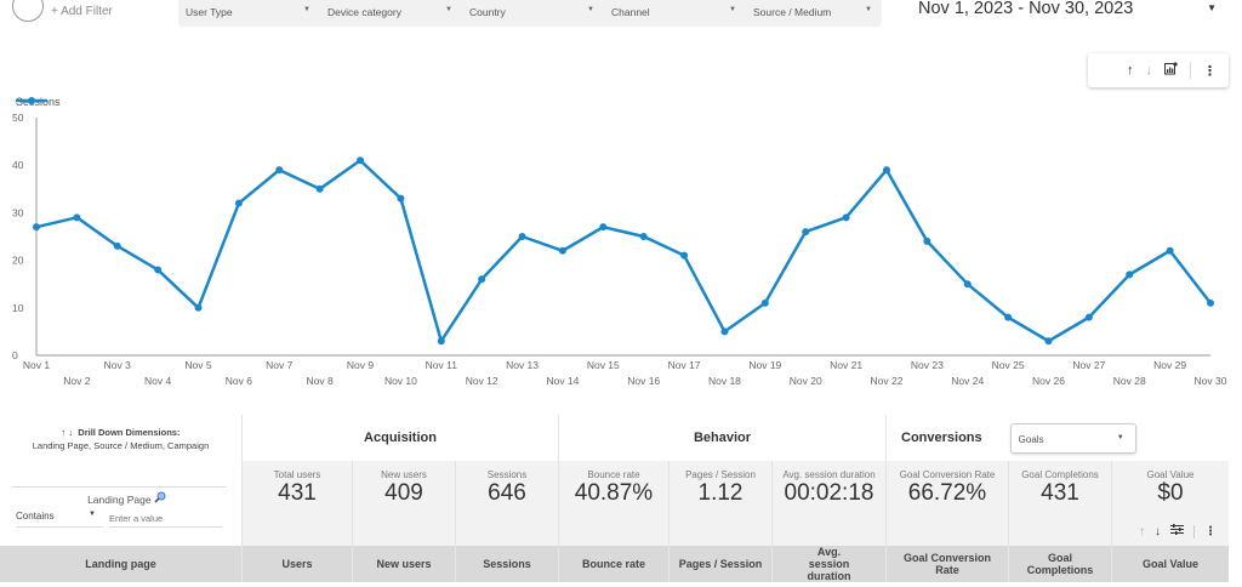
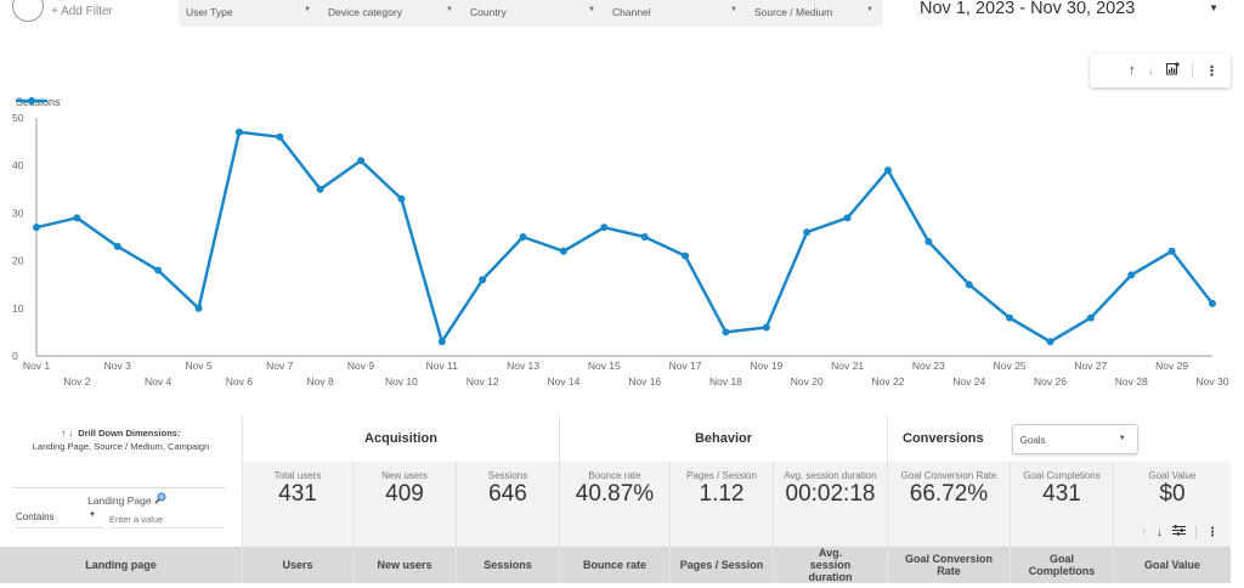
Nov 6: 32 -> 47
Nov 7: 39 -> 46
Nov 19: 11 -> 6
